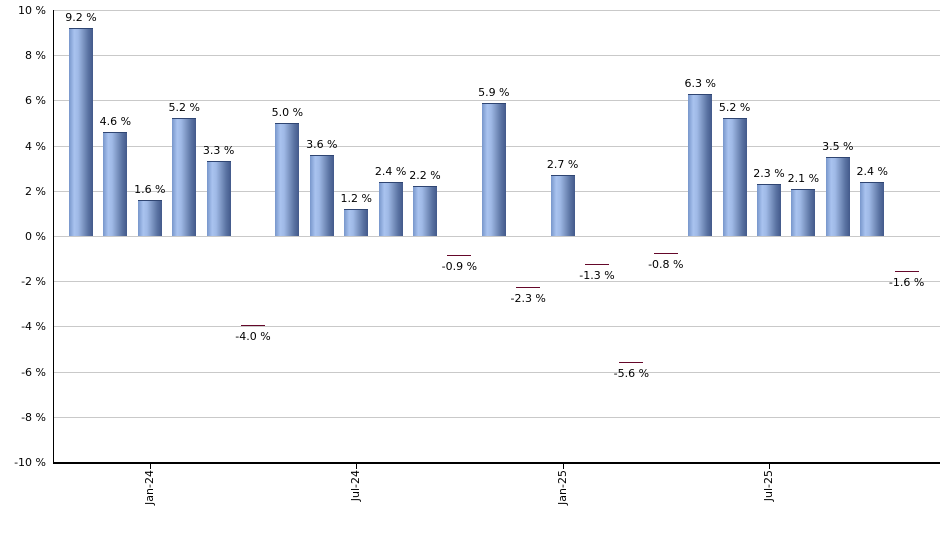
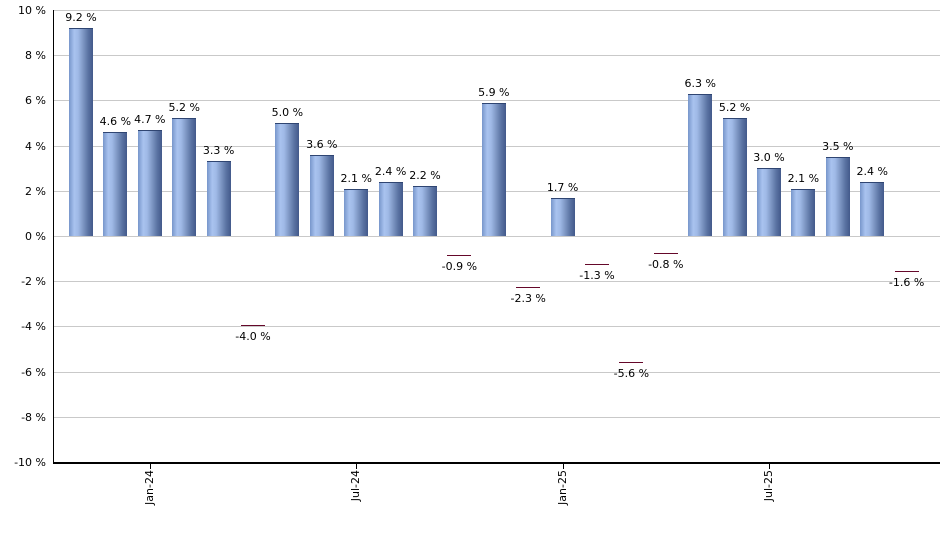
Jan-24: 1.6 -> 4.7
Jul-24: 1.2 -> 2.1
Jan-25: 2.7 -> 1.7
Jul-25: 2.3 -> 3.0
